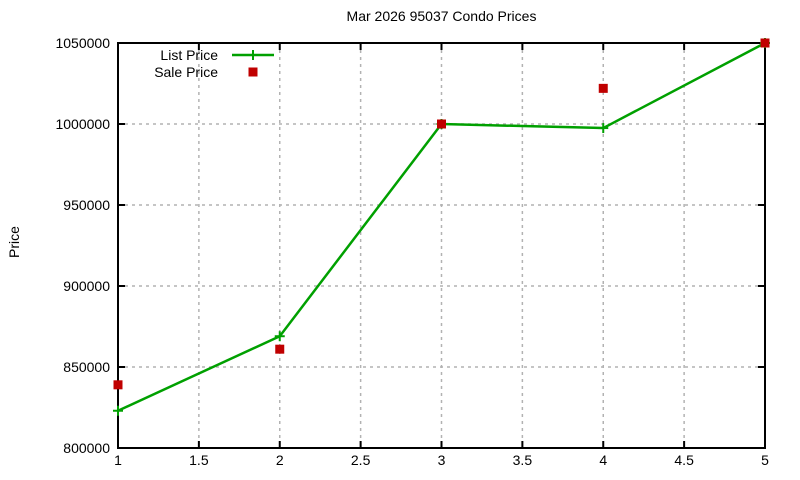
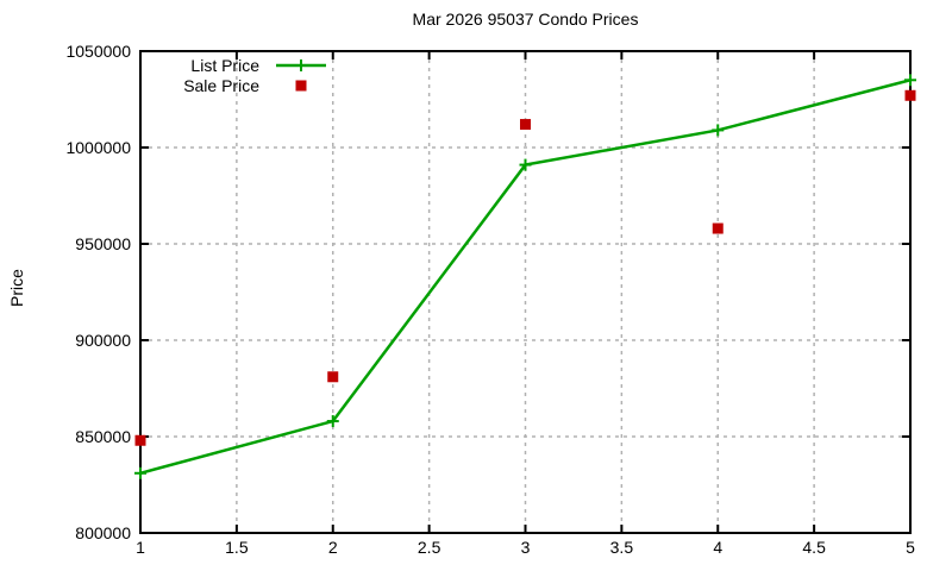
List Price/1: 823000 -> 831000
Sale Price/1: 839000 -> 848000
List Price/2: 869000 -> 858000
Sale Price/2: 861000 -> 881000
List Price/3: 1000000 -> 991000
Sale Price/3: 1000000 -> 1012000
List Price/4: 998000 -> 1009000
Sale Price/4: 1022000 -> 958000
List Price/5: 1050000 -> 1035000
Sale Price/5: 1050000 -> 1027000
